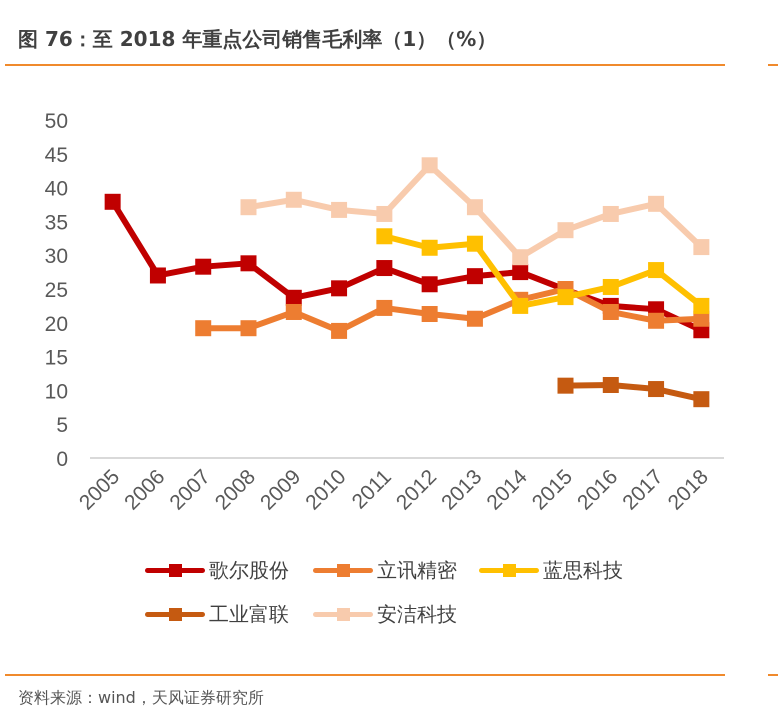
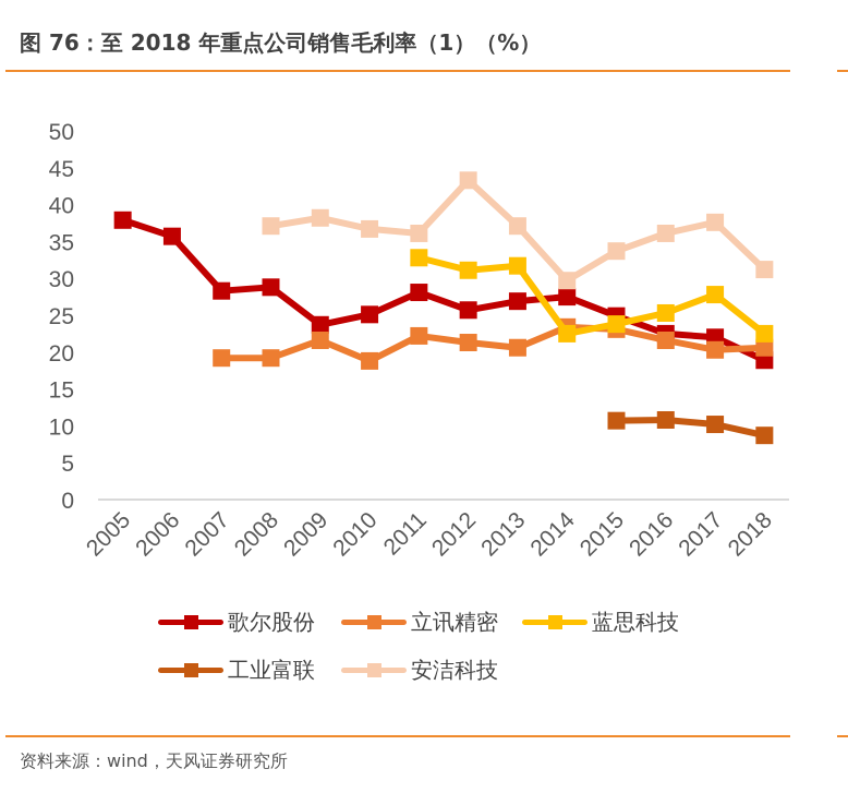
歌尔股份/2006: 27 -> 36
立讯精密/2015: 25 -> 23
